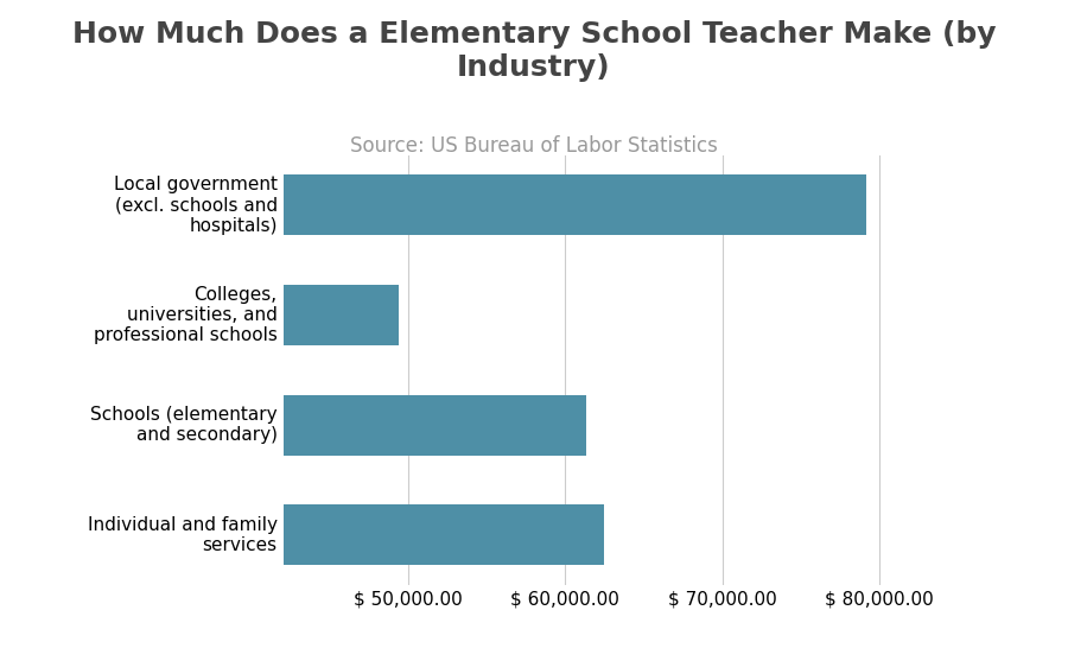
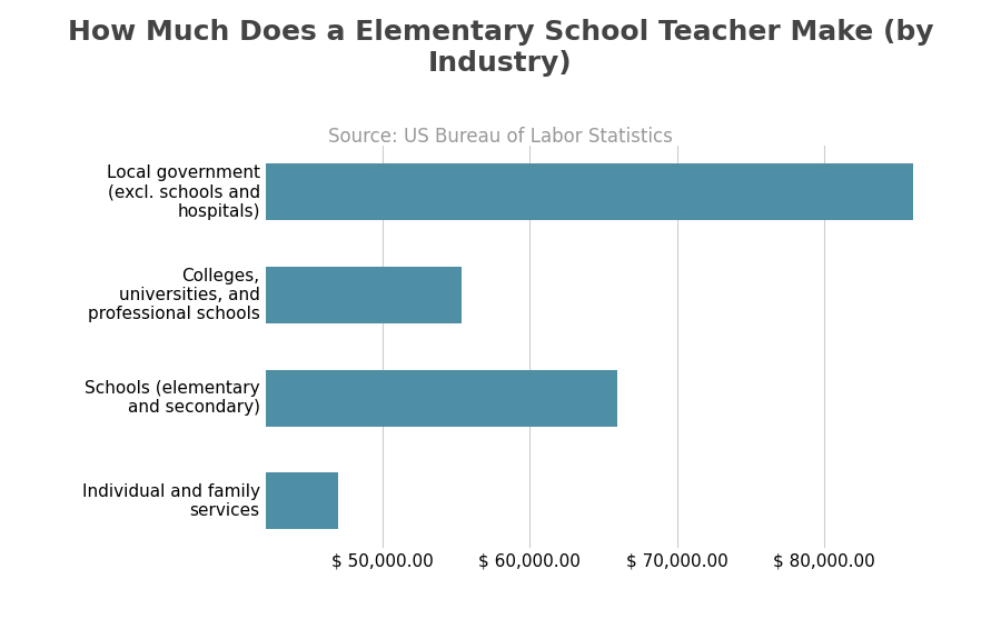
Local government (excl. schools and hospitals): $ 79,200 -> $ 86,000
Colleges, universities, and professional schools: $ 49,400 -> $ 55,400
Schools (elementary and secondary): $ 61,300 -> $ 66,000
Individual and family services: $ 62,500 -> $ 47,000
